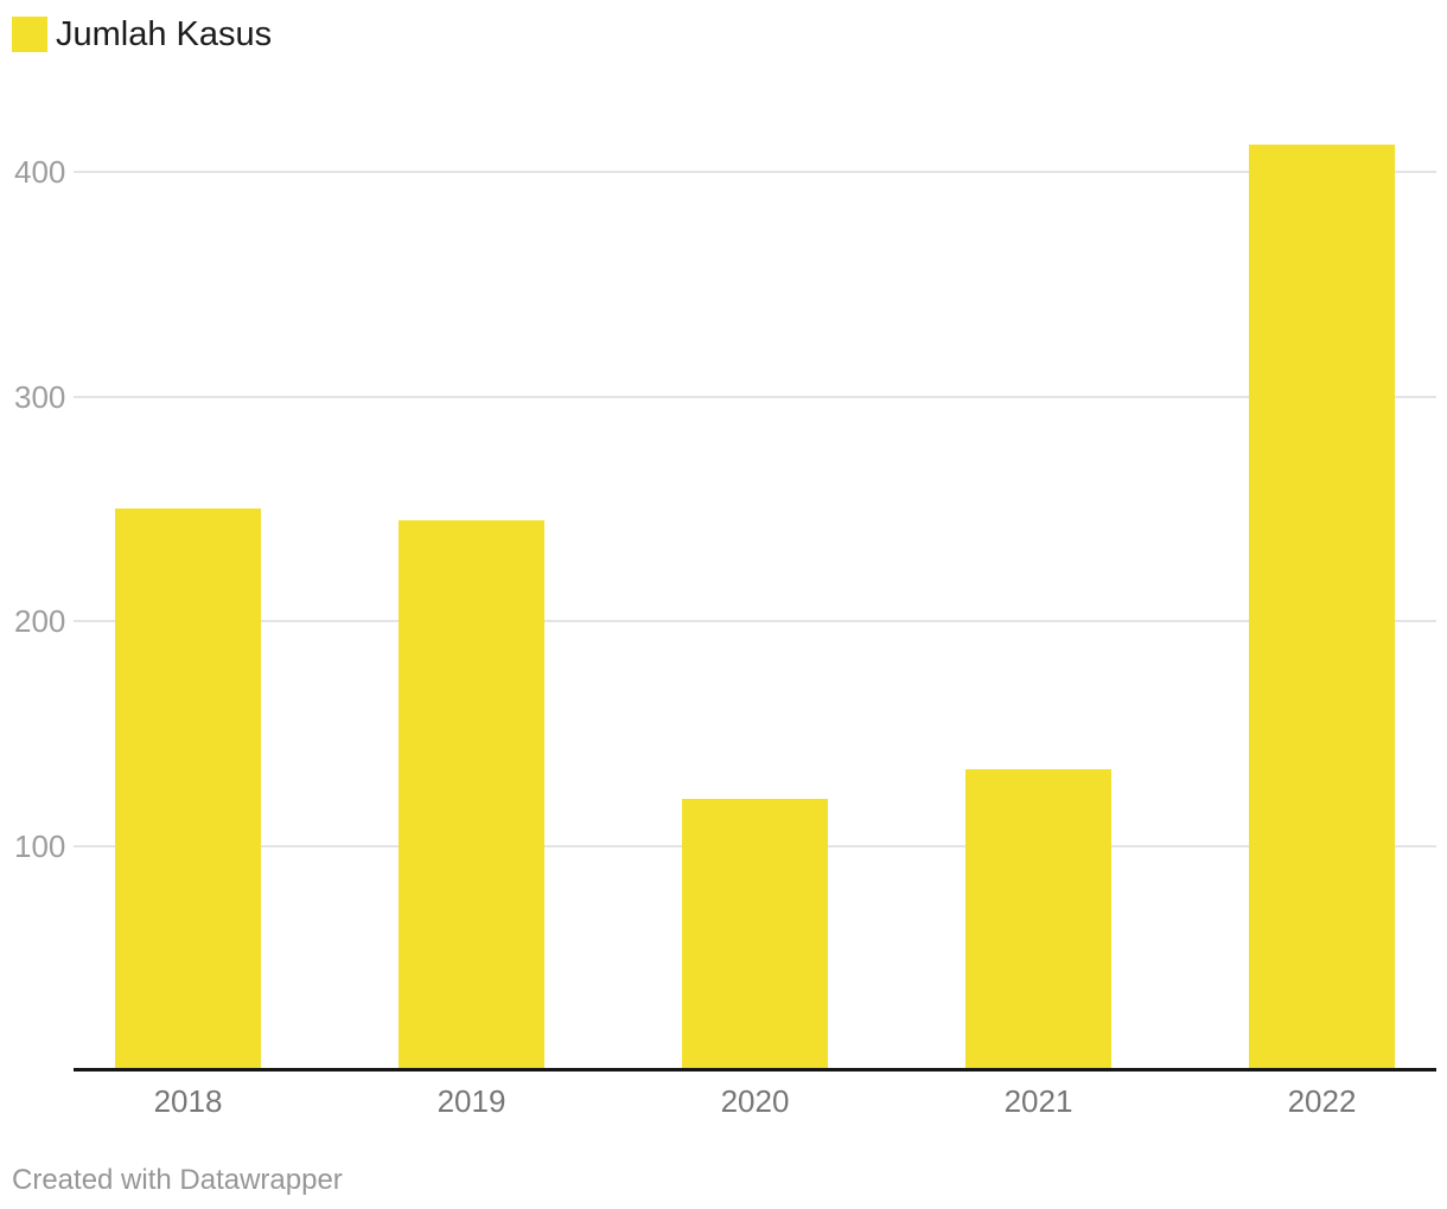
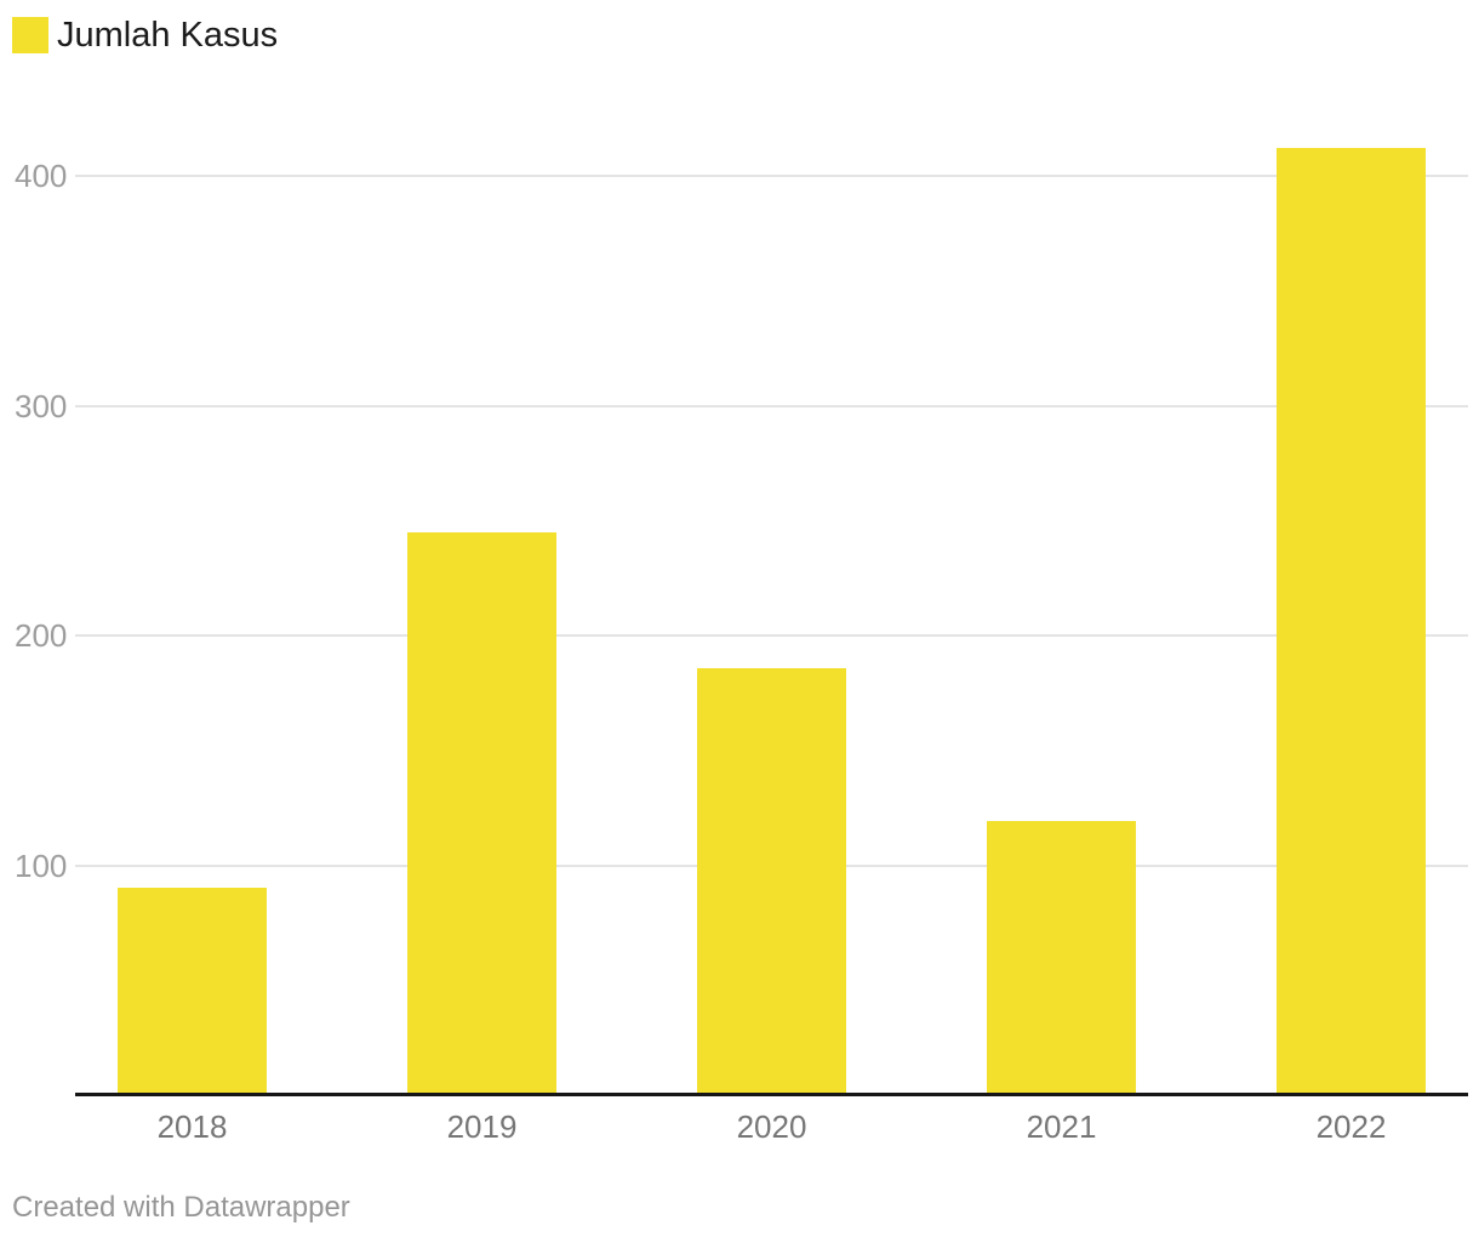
2018: 250 -> 90
2020: 121 -> 186
2021: 134 -> 119
